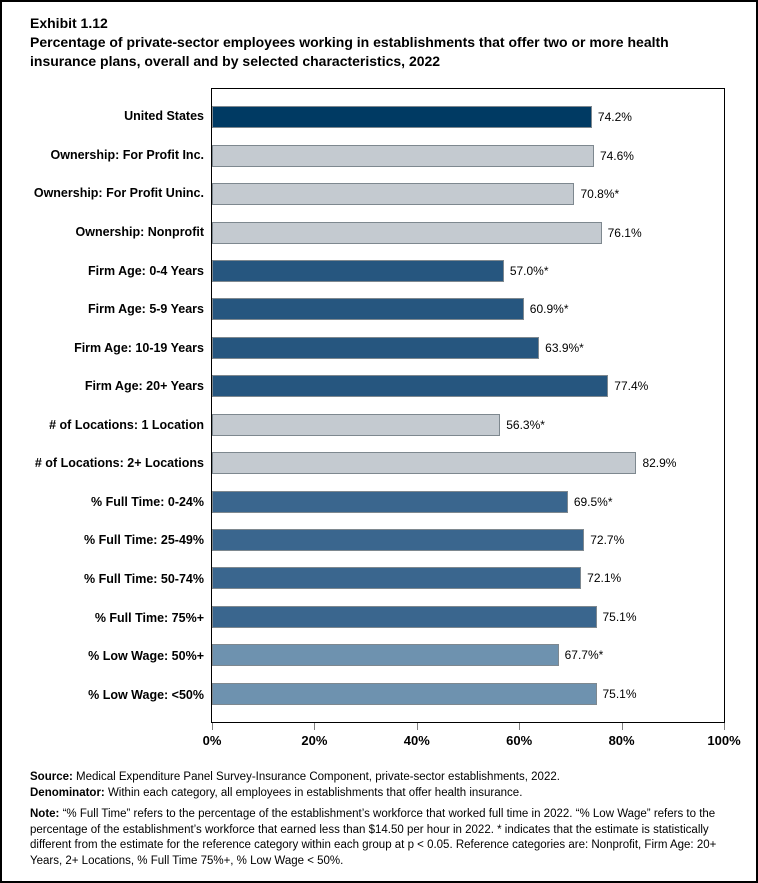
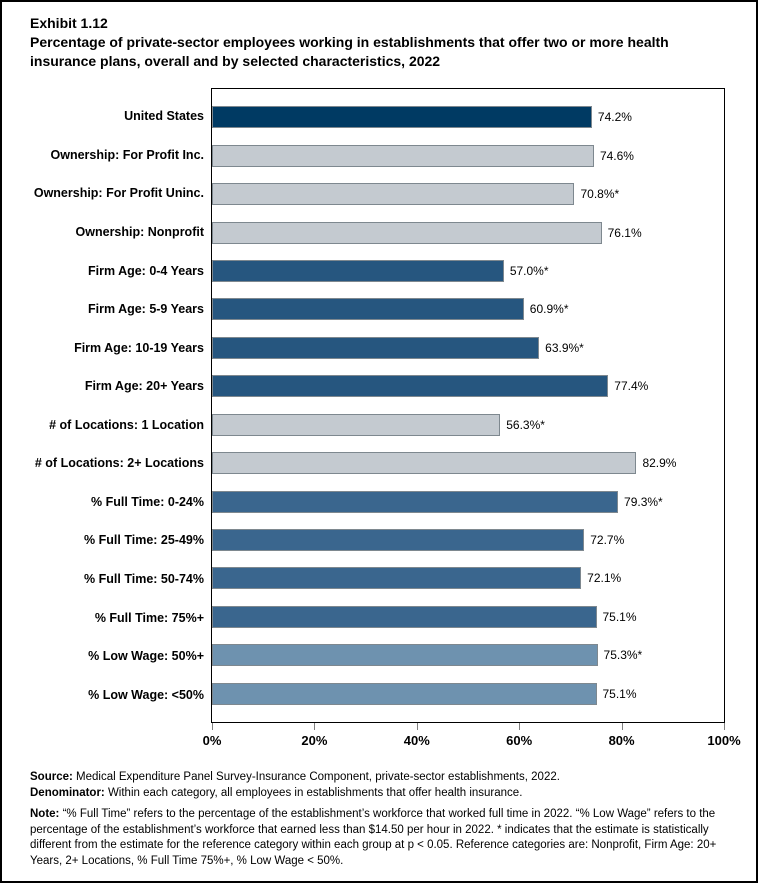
% Full Time: 0-24%: 69.5 -> 79.3
% Low Wage: 50%+: 67.7 -> 75.3
